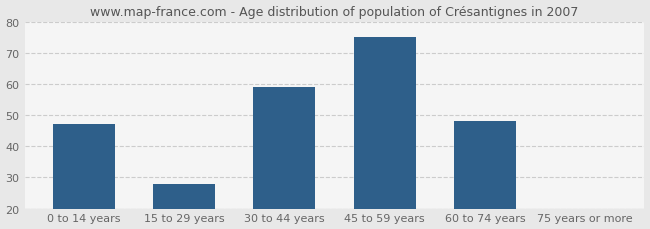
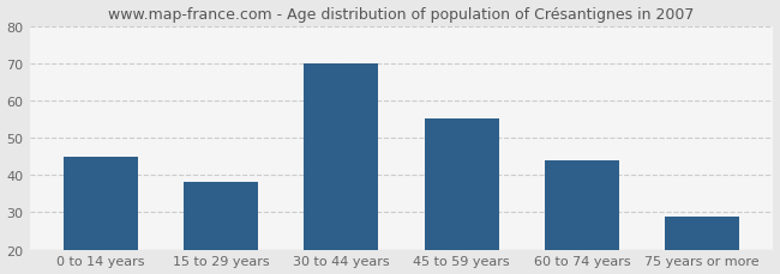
0 to 14 years: 47 -> 45
15 to 29 years: 28 -> 38
30 to 44 years: 59 -> 70
45 to 59 years: 75 -> 55
60 to 74 years: 48 -> 44
75 years or more: 20 -> 29
